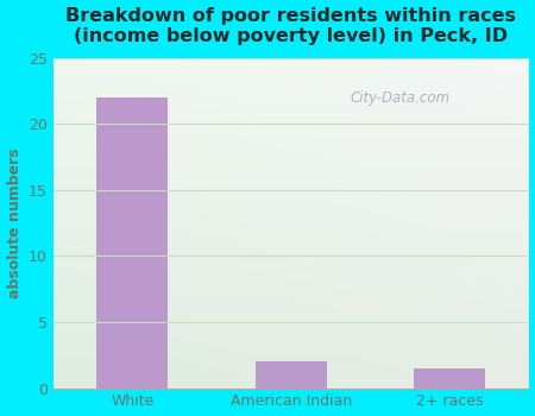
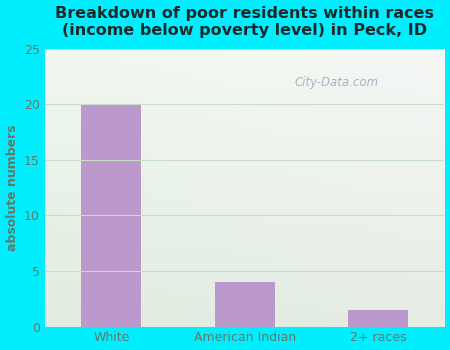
White: 22.0 -> 20.0
American Indian: 2.0 -> 4.0
